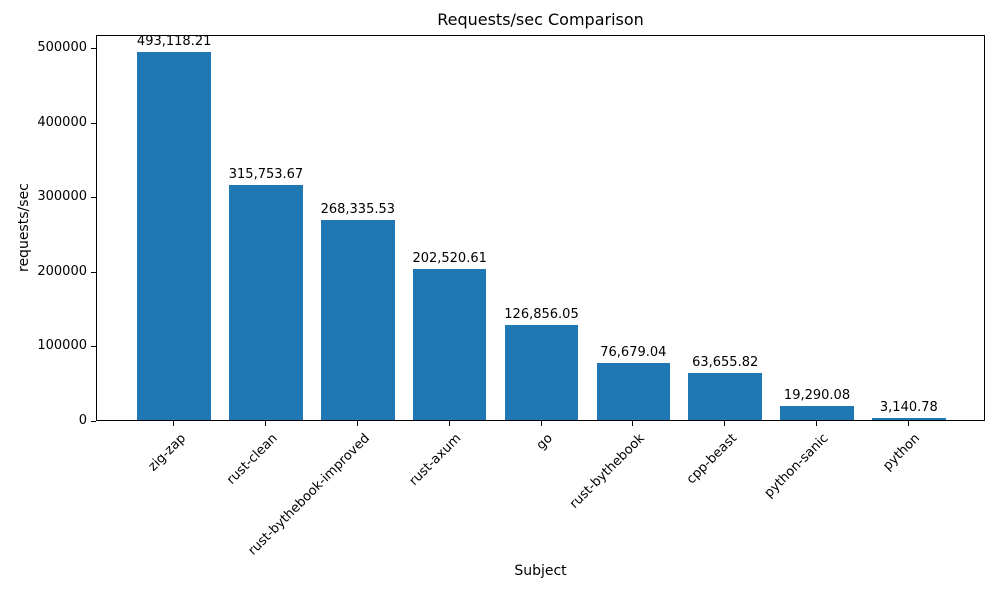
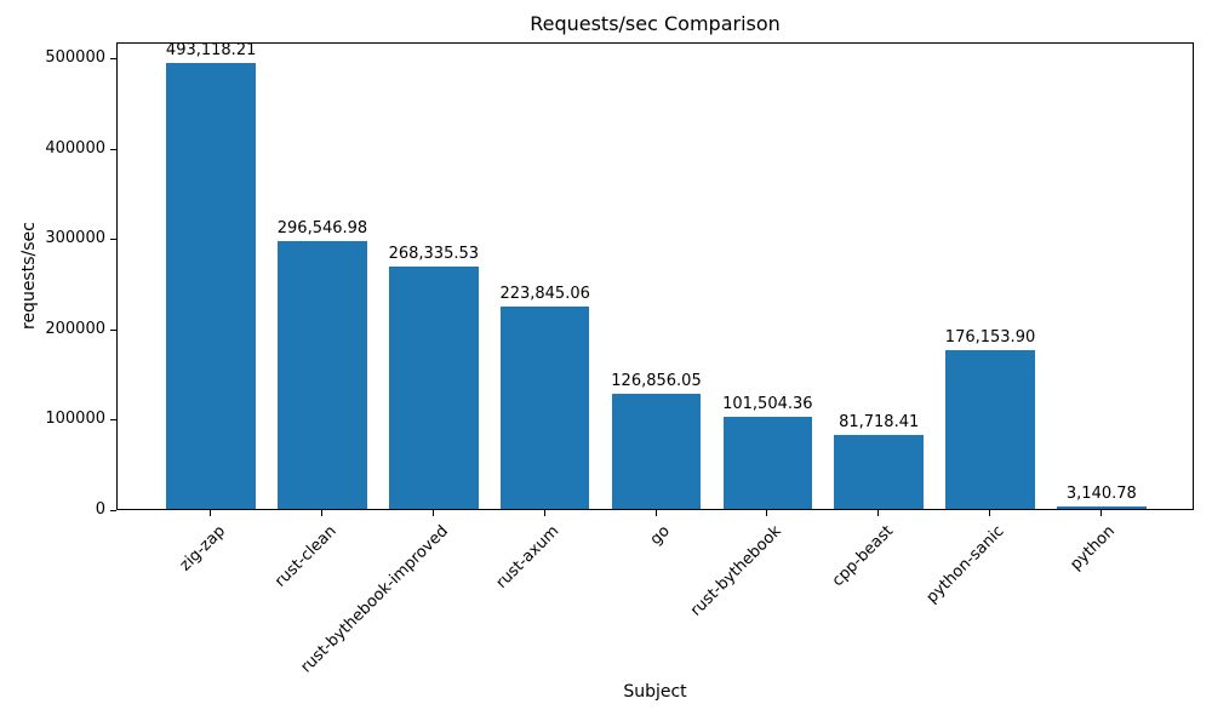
rust-clean: 315,753.67 -> 296,546.98
rust-axum: 202,520.61 -> 223,845.06
rust-bythebook: 76,679.04 -> 101,504.36
cpp-beast: 63,655.82 -> 81,718.41
python-sanic: 19,290.08 -> 176,153.90
